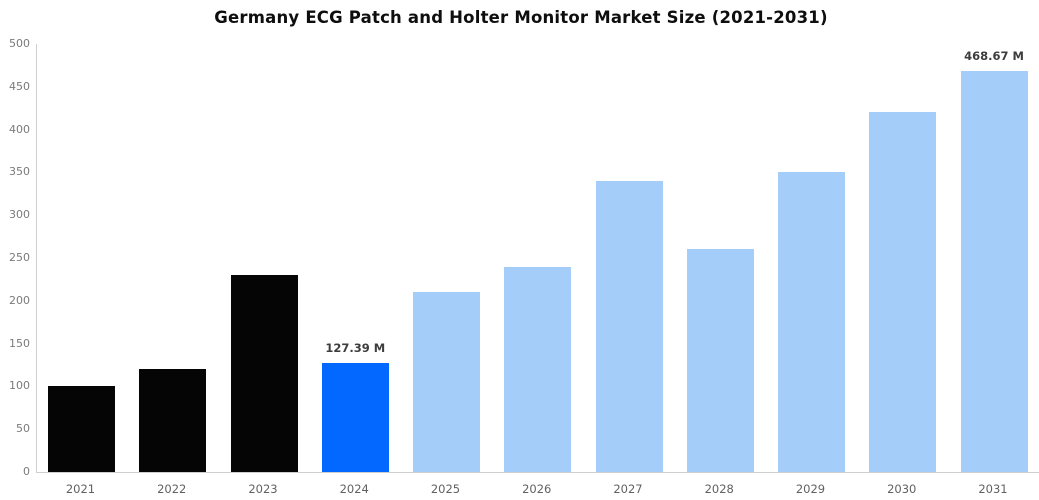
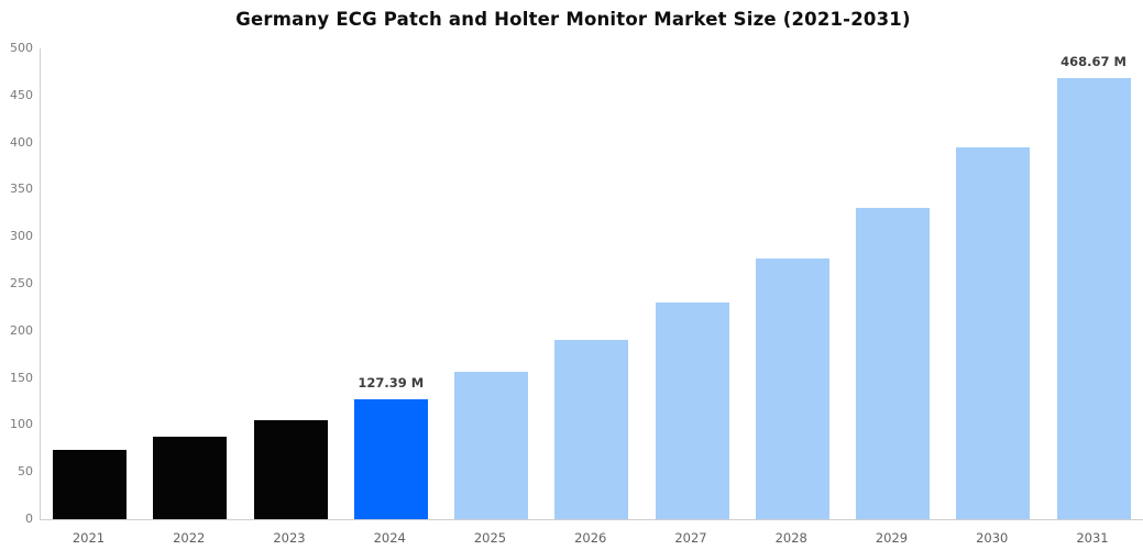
2021: 100 -> 70
2022: 120 -> 90
2023: 230 -> 100
2025: 210 -> 160
2026: 240 -> 190
2027: 340 -> 230
2028: 260 -> 280
2029: 350 -> 330
2030: 420 -> 400
